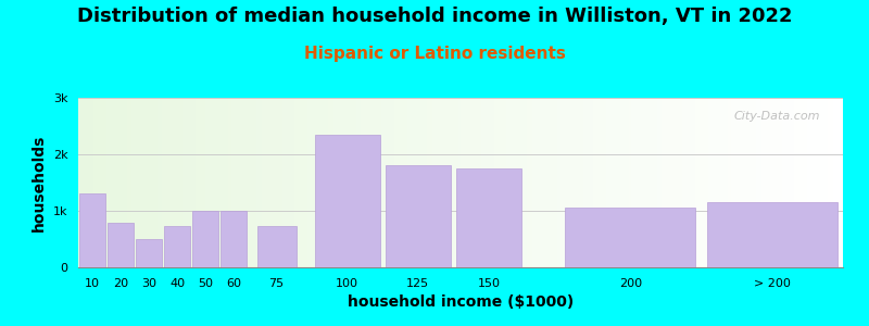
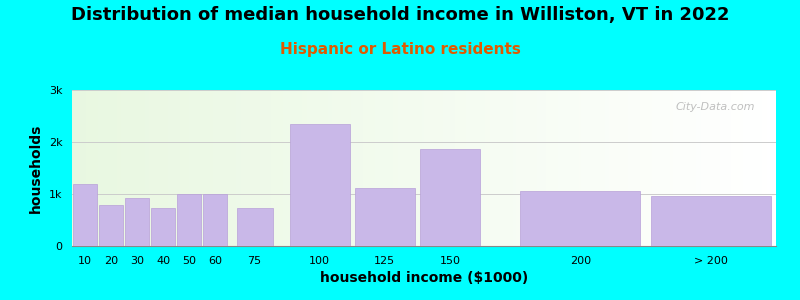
10: 1.30k -> 1.20k
30: 0.50k -> 0.92k
125: 1.80k -> 1.12k
150: 1.75k -> 1.86k
> 200: 1.15k -> 0.96k
